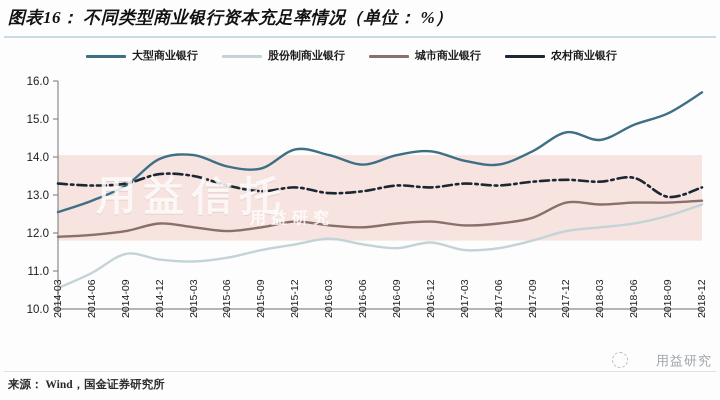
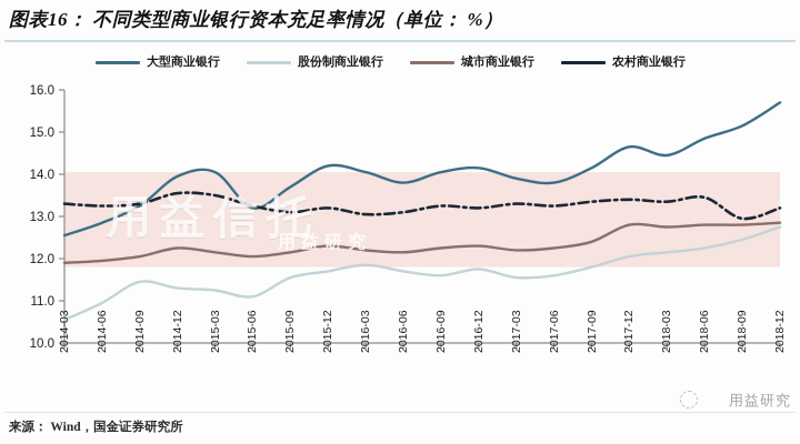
大型商业银行/2015-06: 13.8 -> 13.2
股份制商业银行/2015-06: 11.3 -> 11.1
